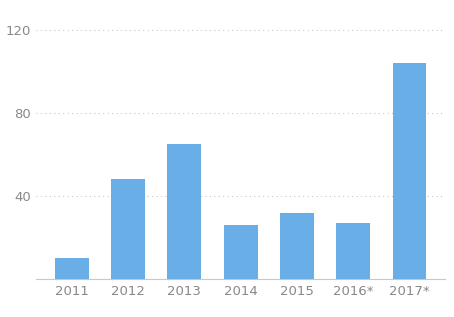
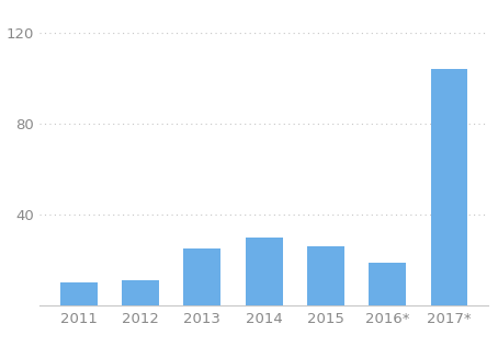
2012: 48 -> 11
2013: 65 -> 25
2014: 26 -> 30
2015: 32 -> 26
2016*: 27 -> 19
